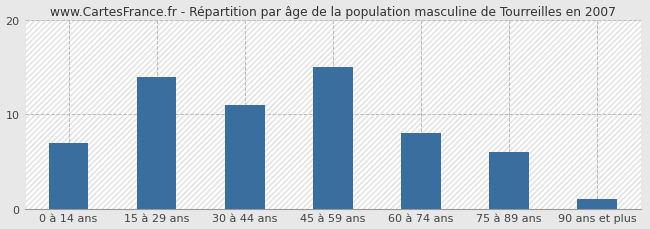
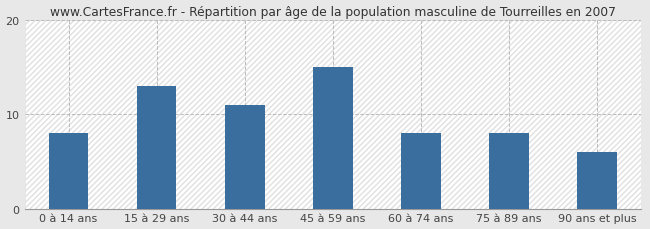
0 à 14 ans: 7 -> 8
15 à 29 ans: 14 -> 13
75 à 89 ans: 6 -> 8
90 ans et plus: 1 -> 6
